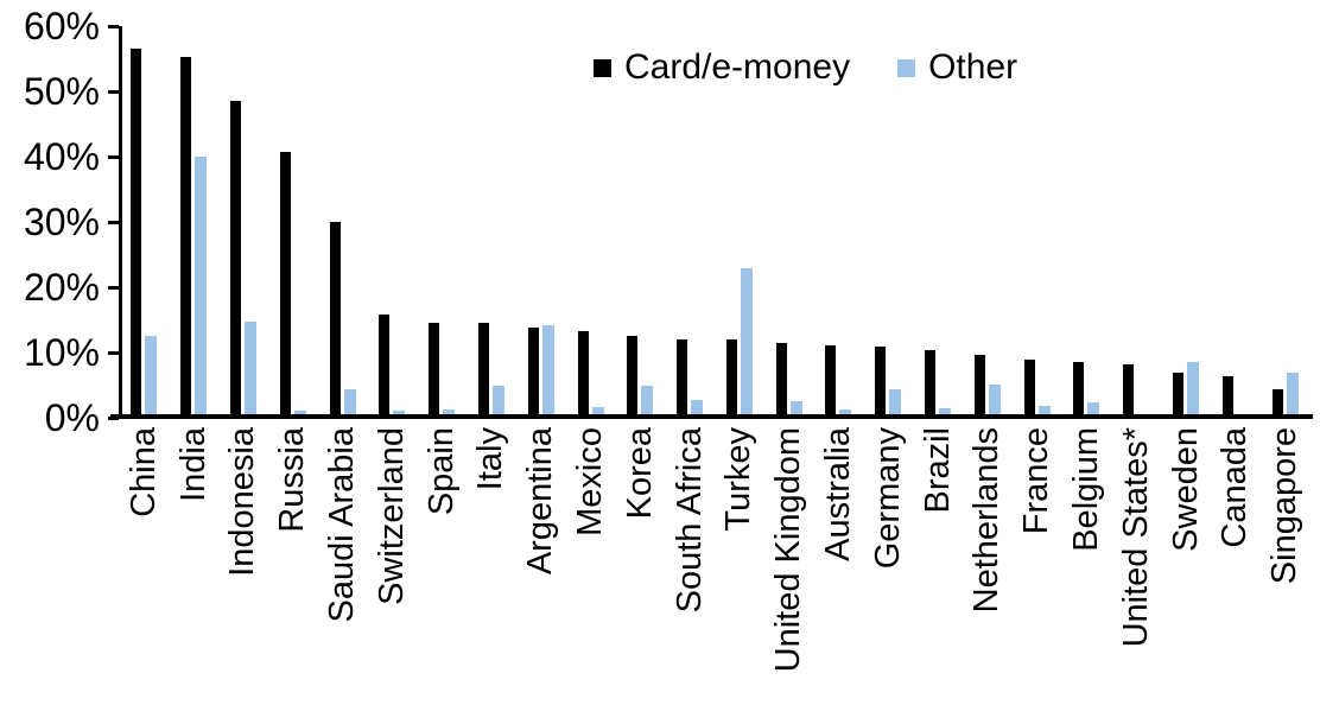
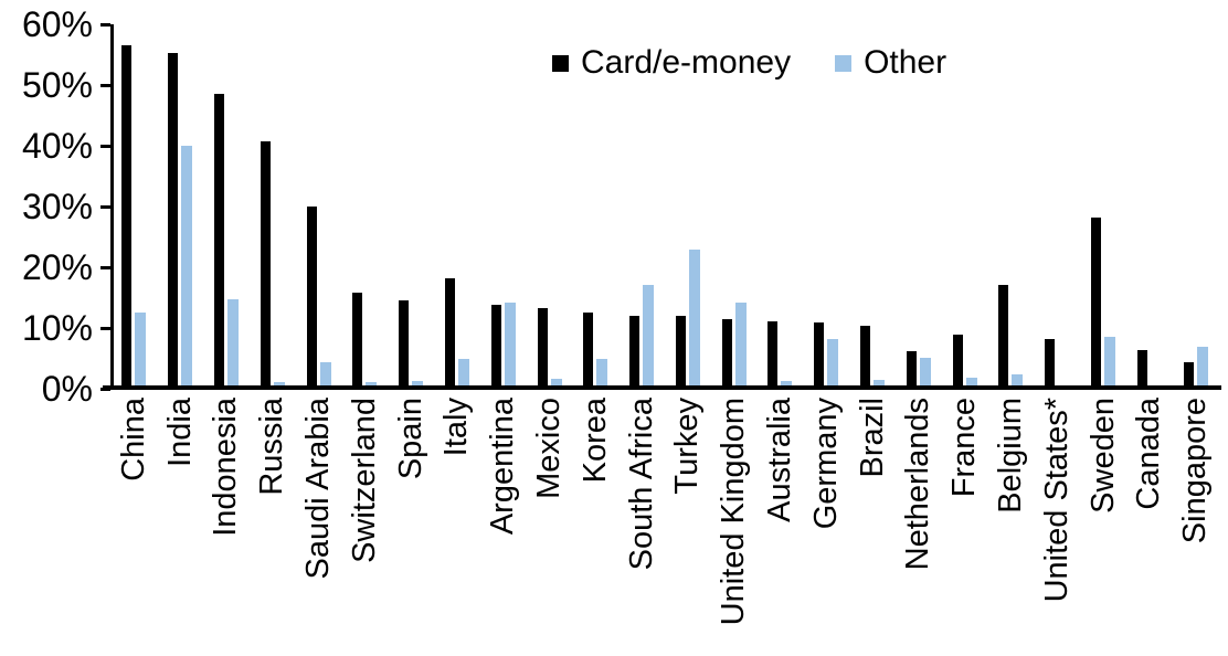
Card/e-money/Italy: 14% -> 18%
Other/South Africa: 2% -> 17%
Other/United Kingdom: 2% -> 14%
Other/Germany: 4% -> 8%
Card/e-money/Netherlands: 9% -> 6%
Card/e-money/Belgium: 8% -> 17%
Card/e-money/Sweden: 7% -> 28%
